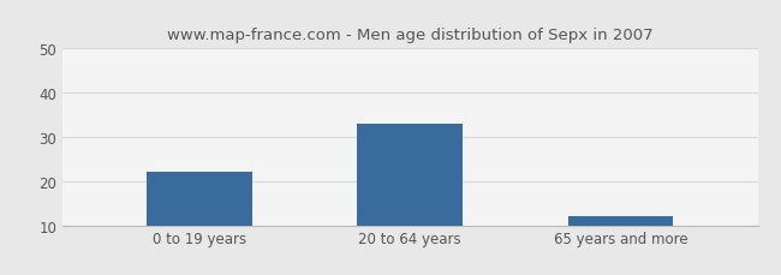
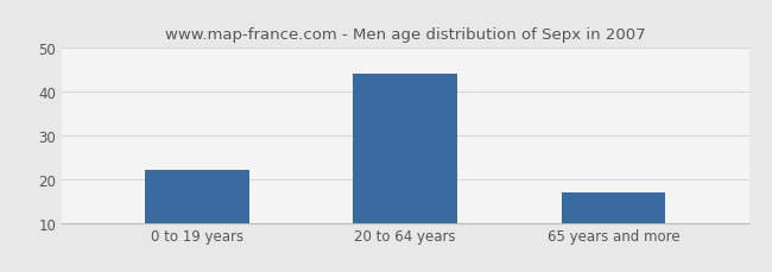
20 to 64 years: 33 -> 44
65 years and more: 12 -> 17
